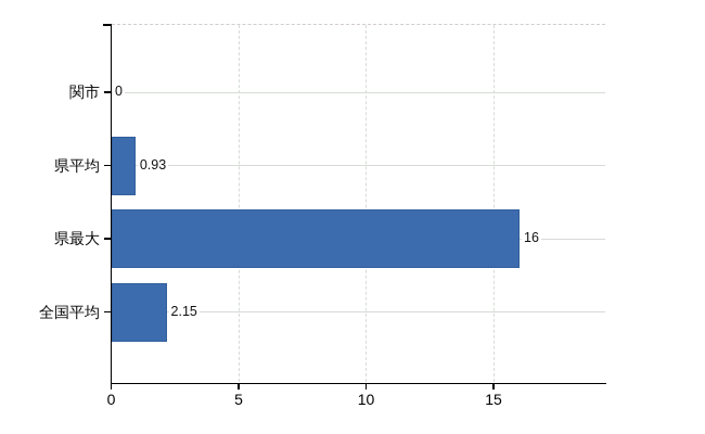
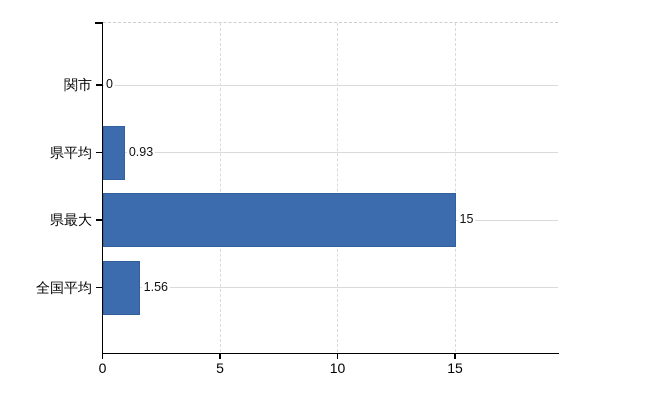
県最大: 16 -> 15
全国平均: 2.15 -> 1.56
